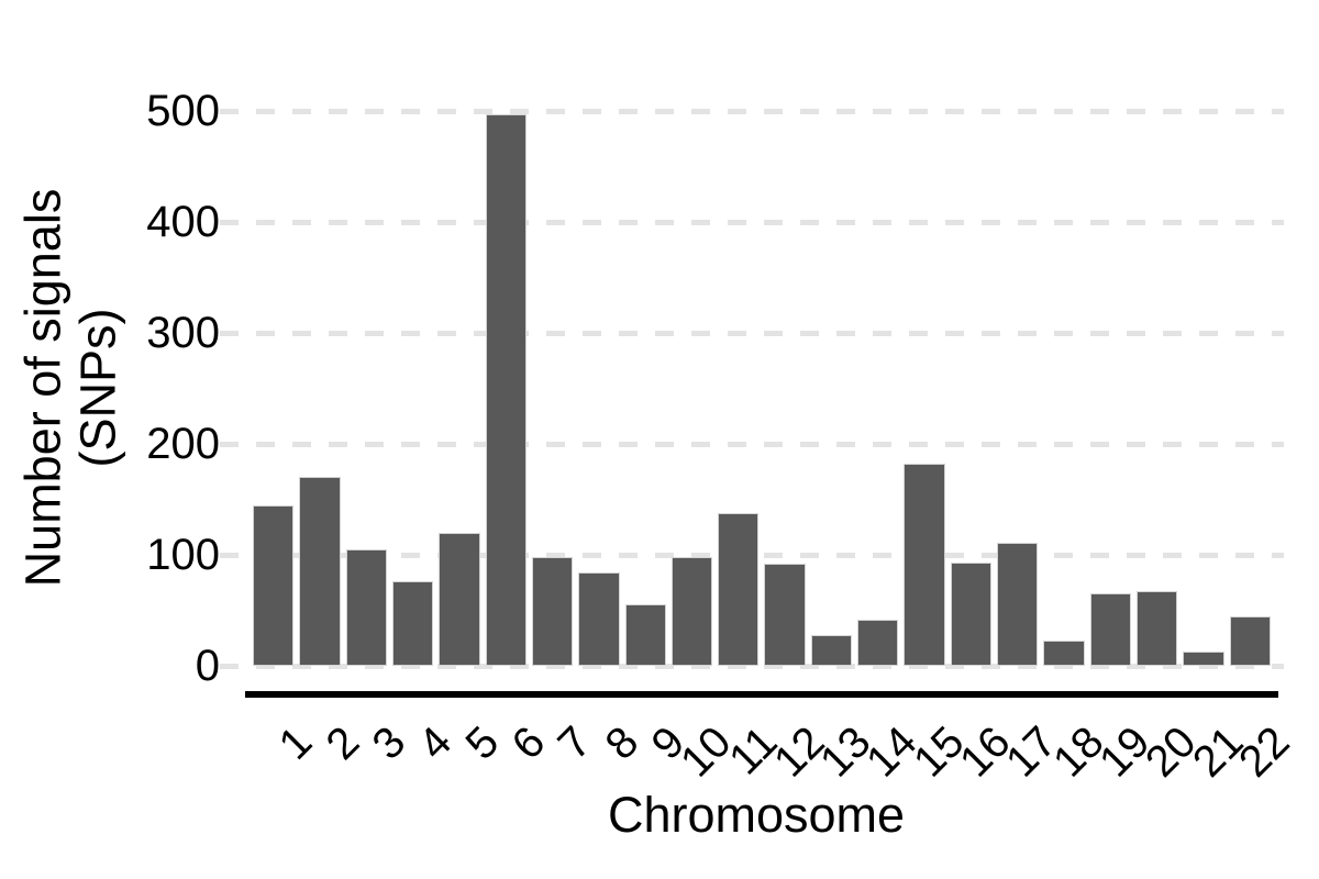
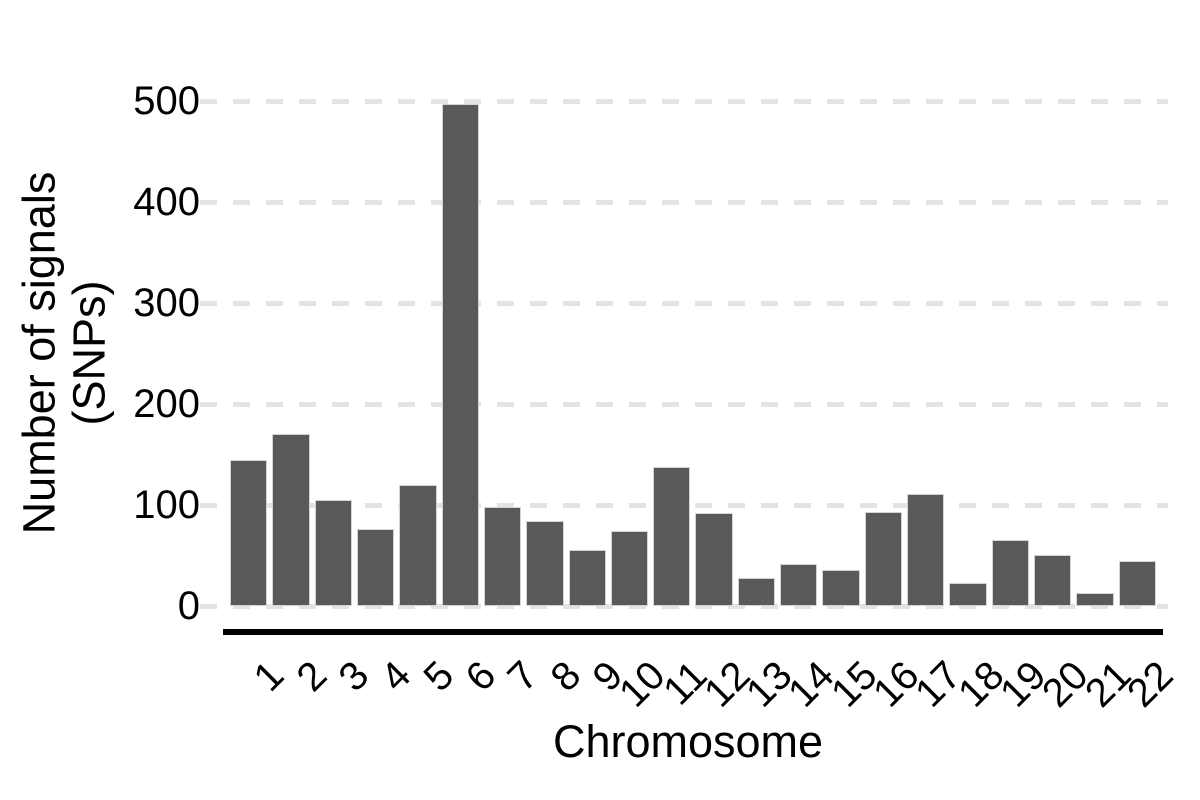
10: 98 -> 74
15: 182 -> 36
20: 67 -> 51
